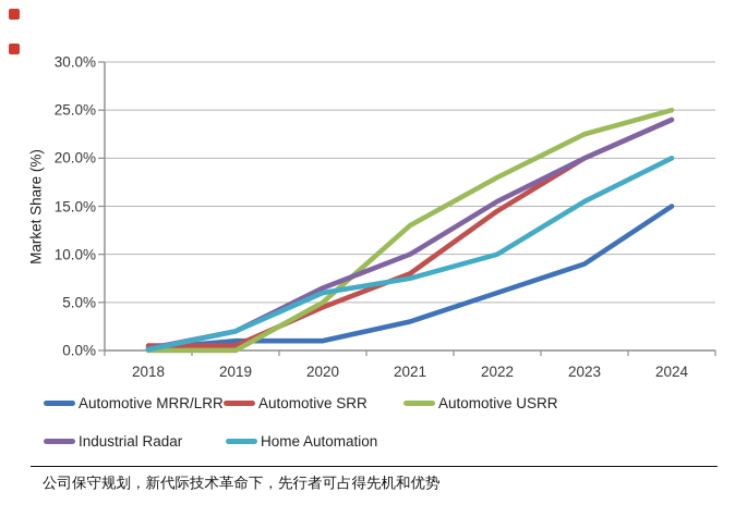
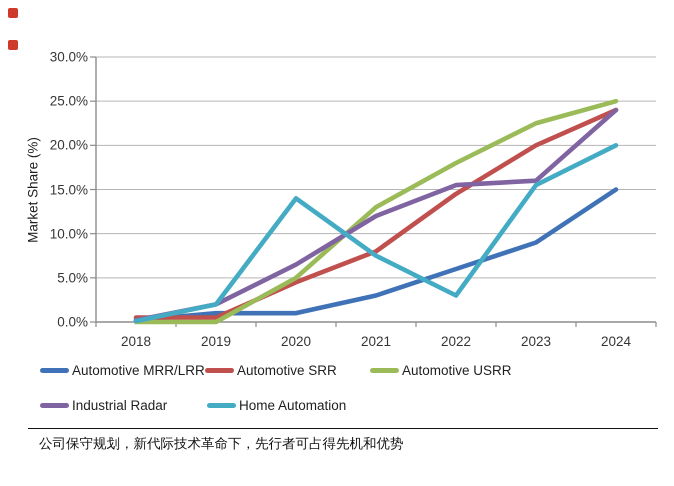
Home Automation/2020: 6% -> 14%
Industrial Radar/2021: 10% -> 12%
Home Automation/2022: 10% -> 3%
Industrial Radar/2023: 20% -> 16%
